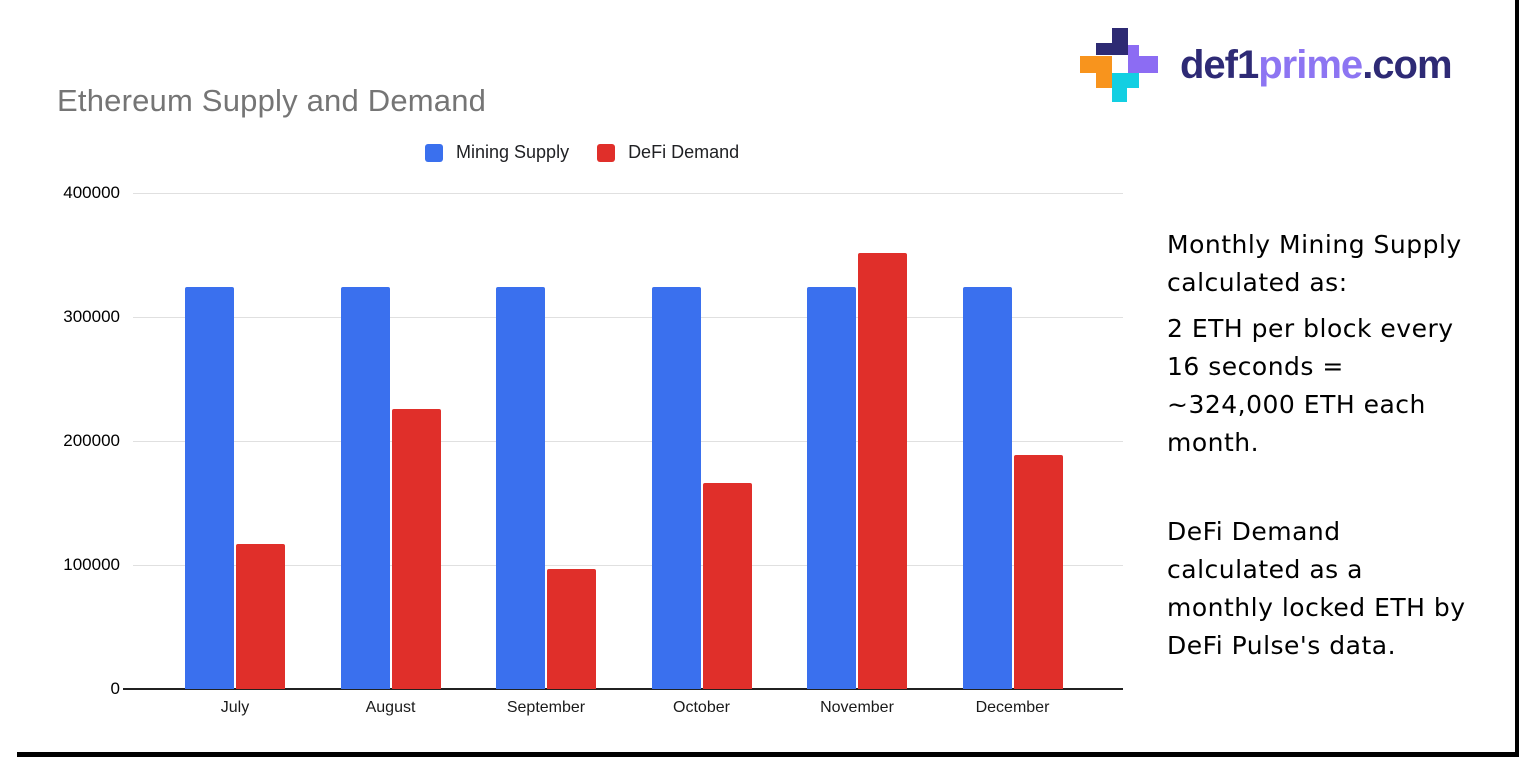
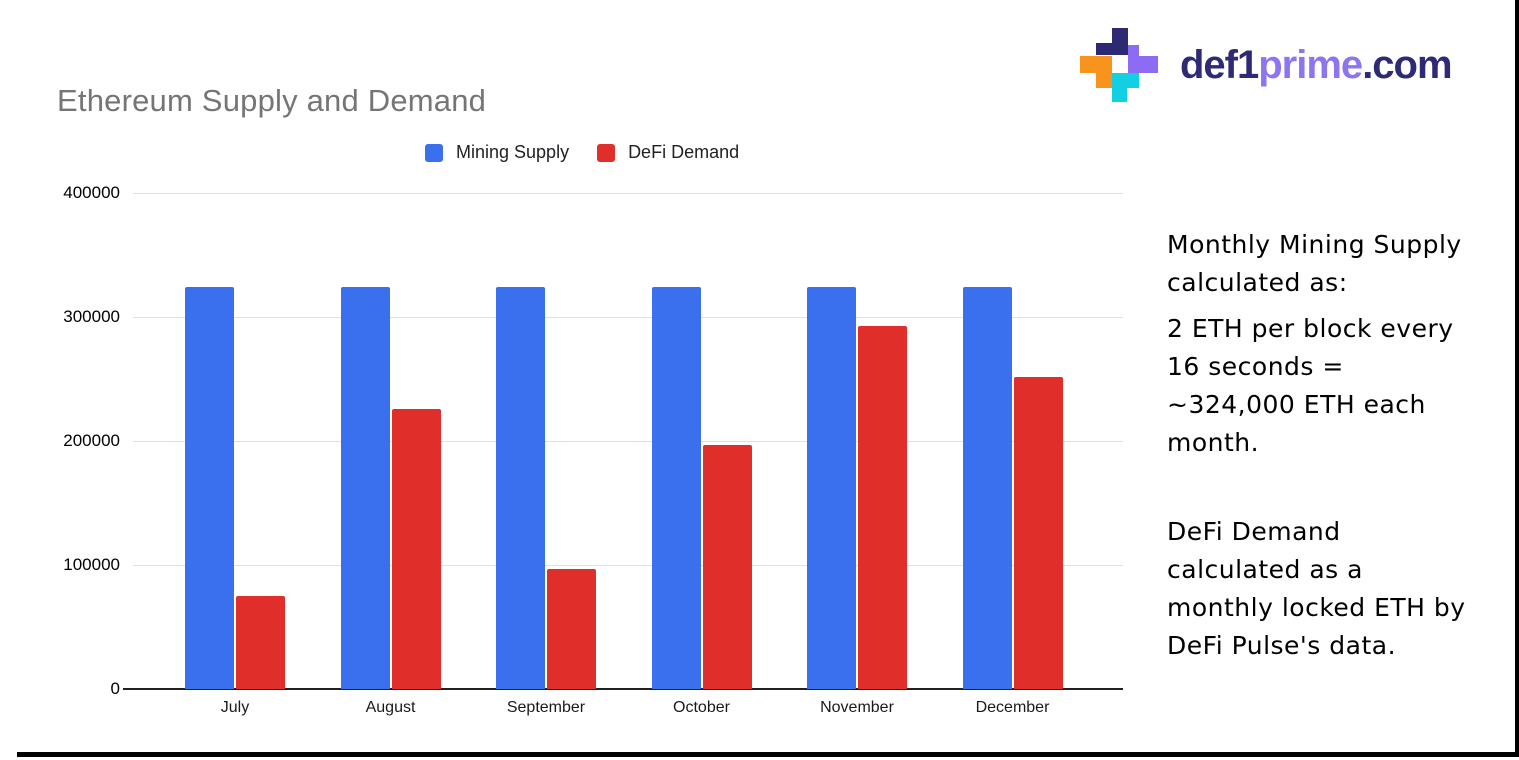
DeFi Demand/July: 117000 -> 75000
DeFi Demand/October: 166000 -> 197000
DeFi Demand/November: 352000 -> 293000
DeFi Demand/December: 189000 -> 252000
